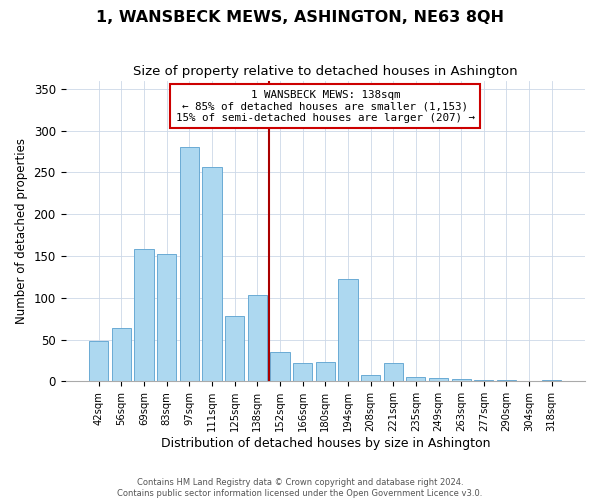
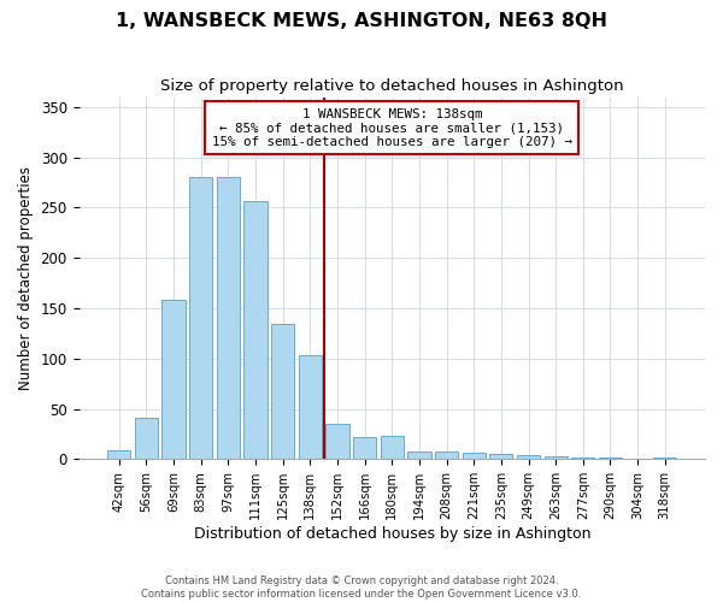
42sqm: 48 -> 9
56sqm: 64 -> 41
83sqm: 152 -> 280
125sqm: 78 -> 135
194sqm: 122 -> 8
221sqm: 22 -> 6
